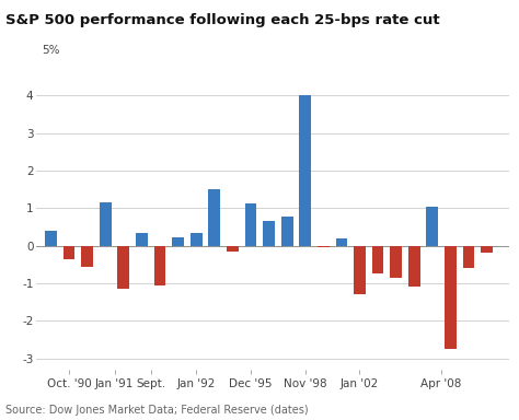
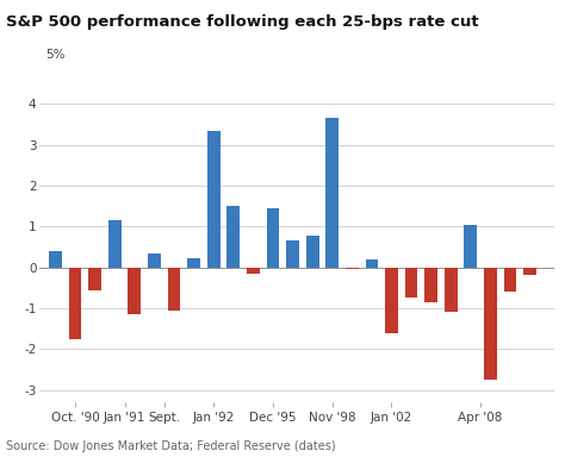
Oct. '90: -0.35 -> -1.75
Jan '92: 0.35 -> 3.35
Dec '95: 1.12 -> 1.45
Nov '98: 4.00 -> 3.65
Jan '02: -1.30 -> -1.60
